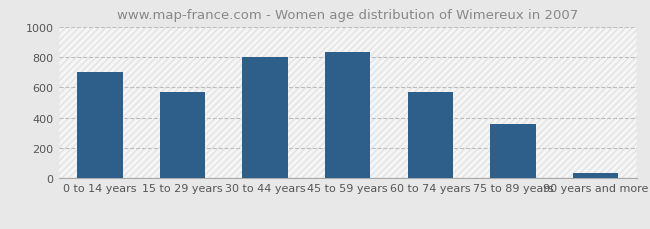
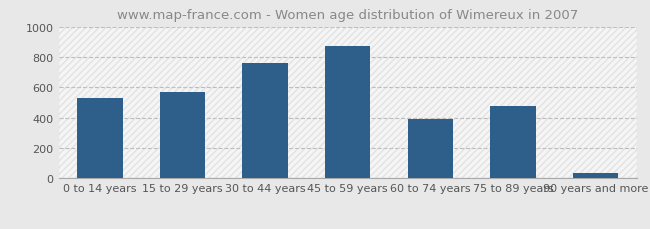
0 to 14 years: 700 -> 530
30 to 44 years: 800 -> 760
45 to 59 years: 830 -> 870
60 to 74 years: 570 -> 390
75 to 89 years: 360 -> 480
